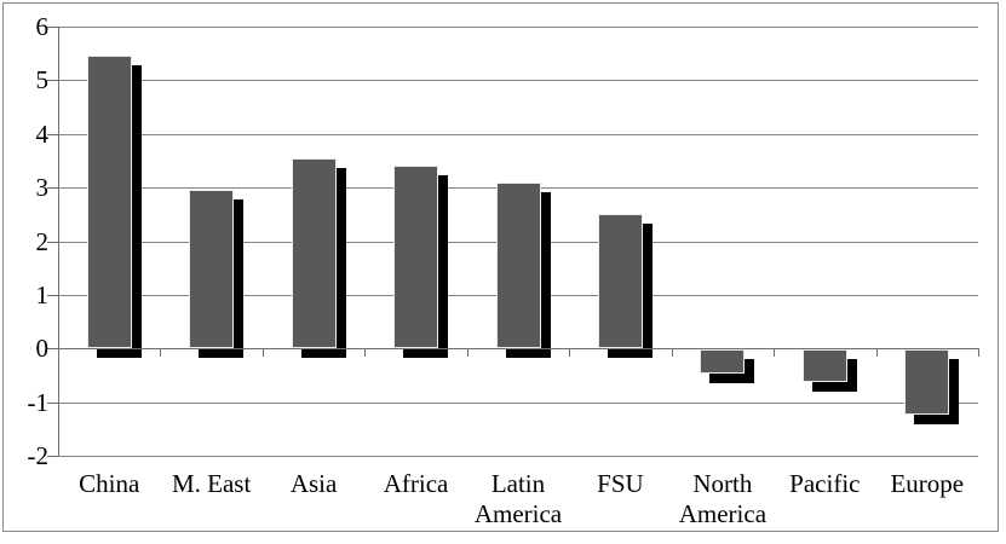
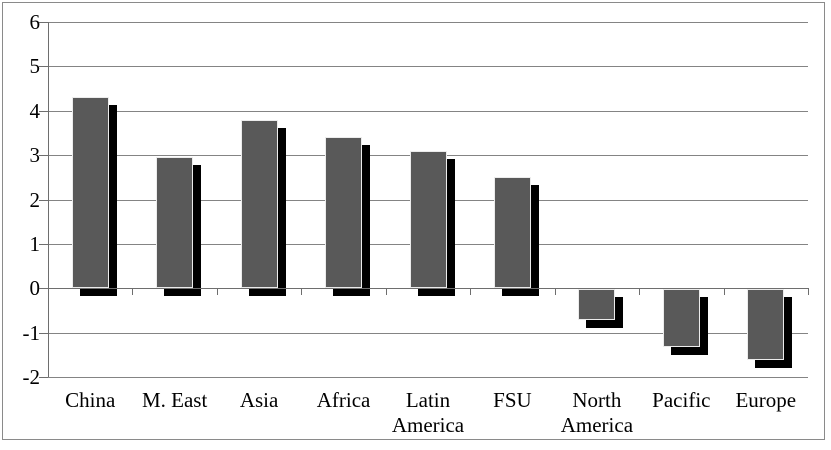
China: 5.5 -> 4.3
Asia: 3.5 -> 3.8
North America: -0.5 -> -0.7
Pacific: -0.6 -> -1.3
Europe: -1.2 -> -1.6
